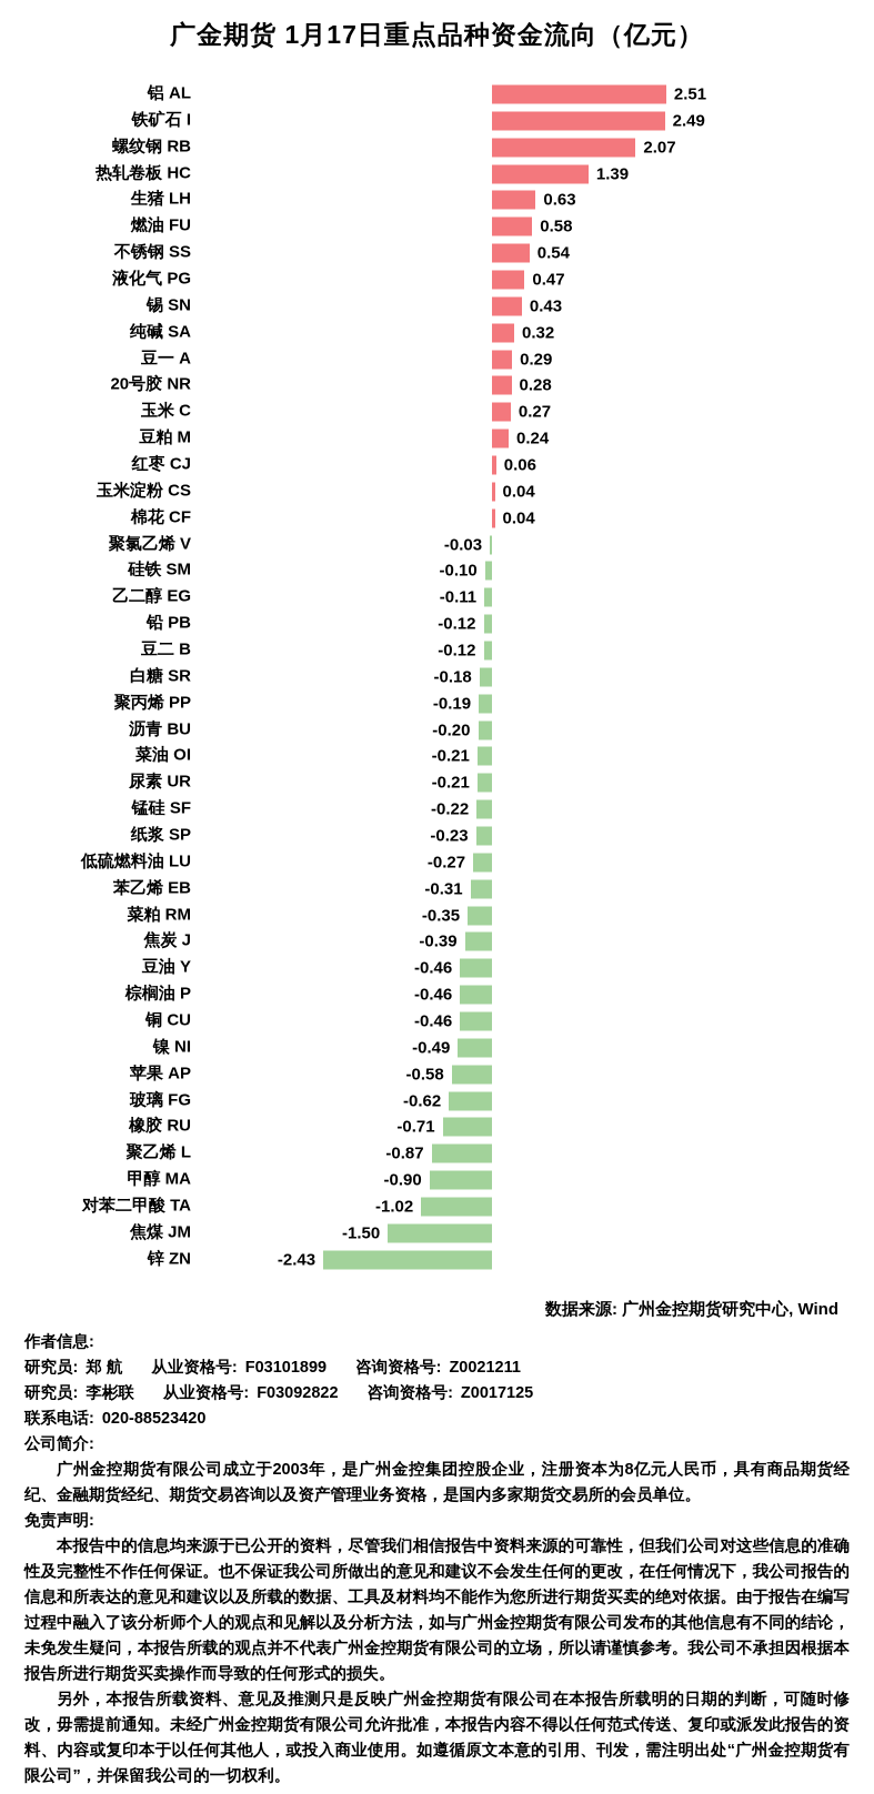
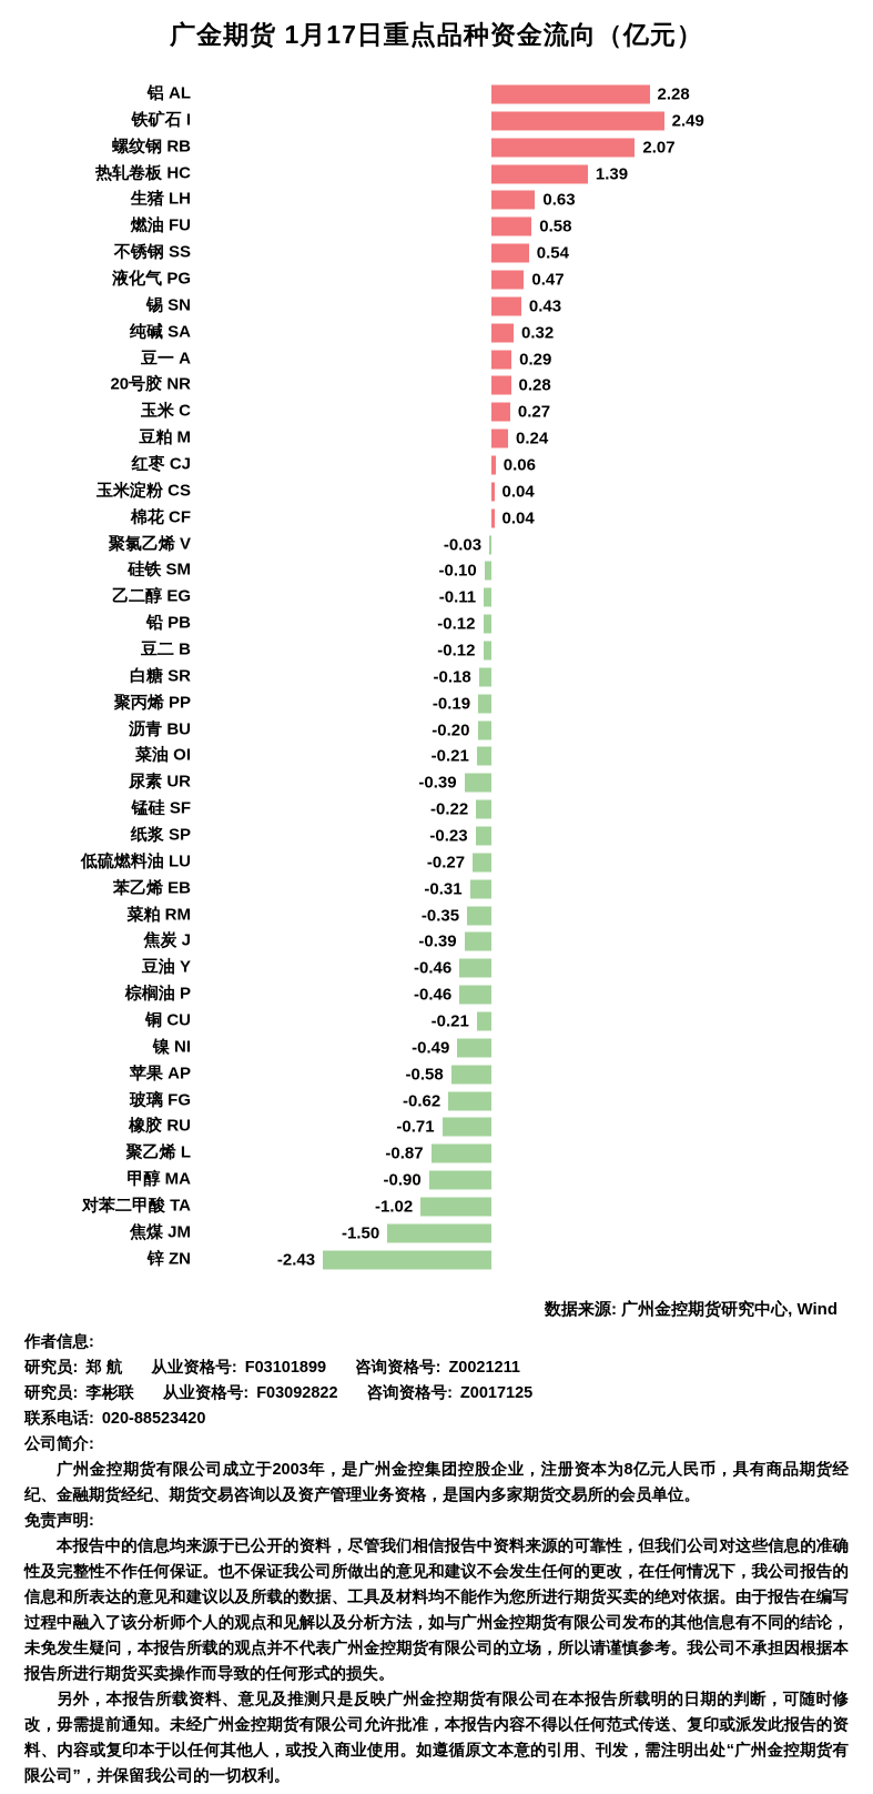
铝 AL: 2.51 -> 2.28
尿素 UR: -0.21 -> -0.39
铜 CU: -0.46 -> -0.21
